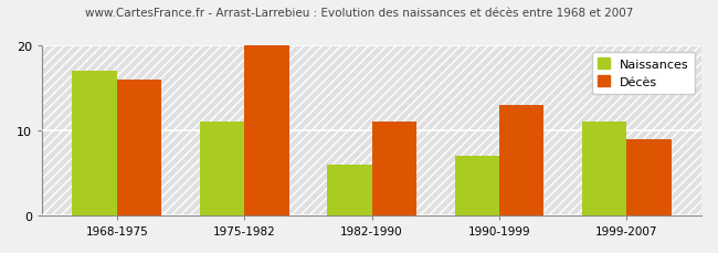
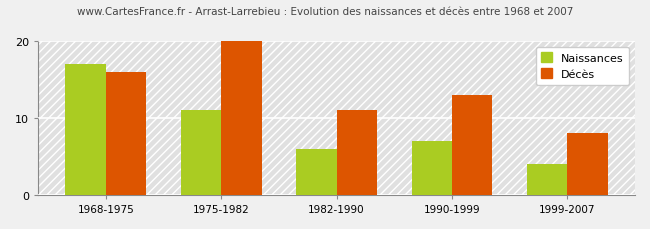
Naissances/1999-2007: 11 -> 4
Décès/1999-2007: 9 -> 8
